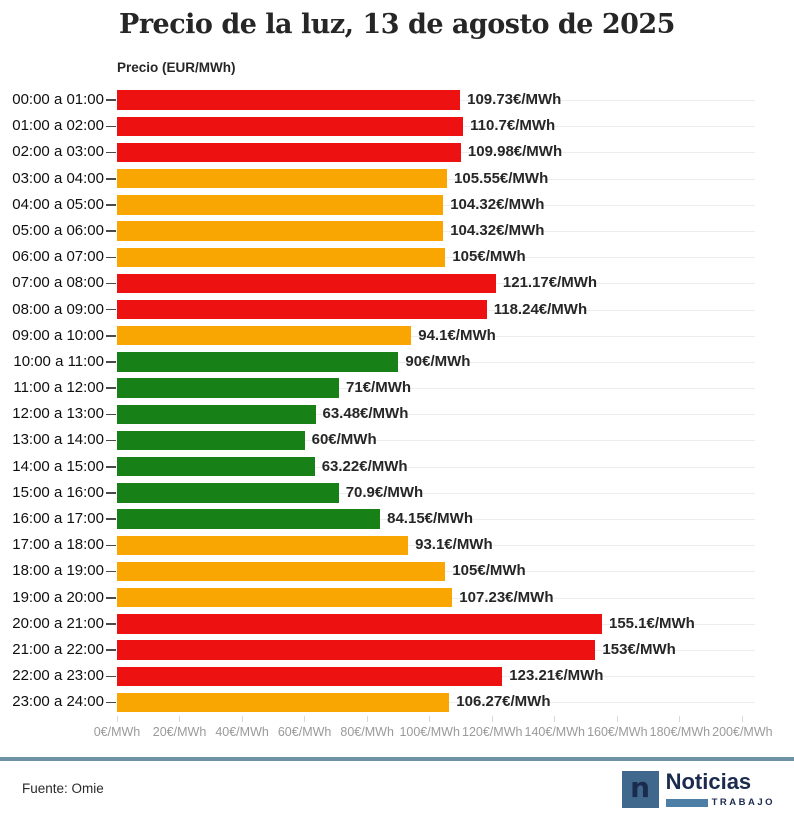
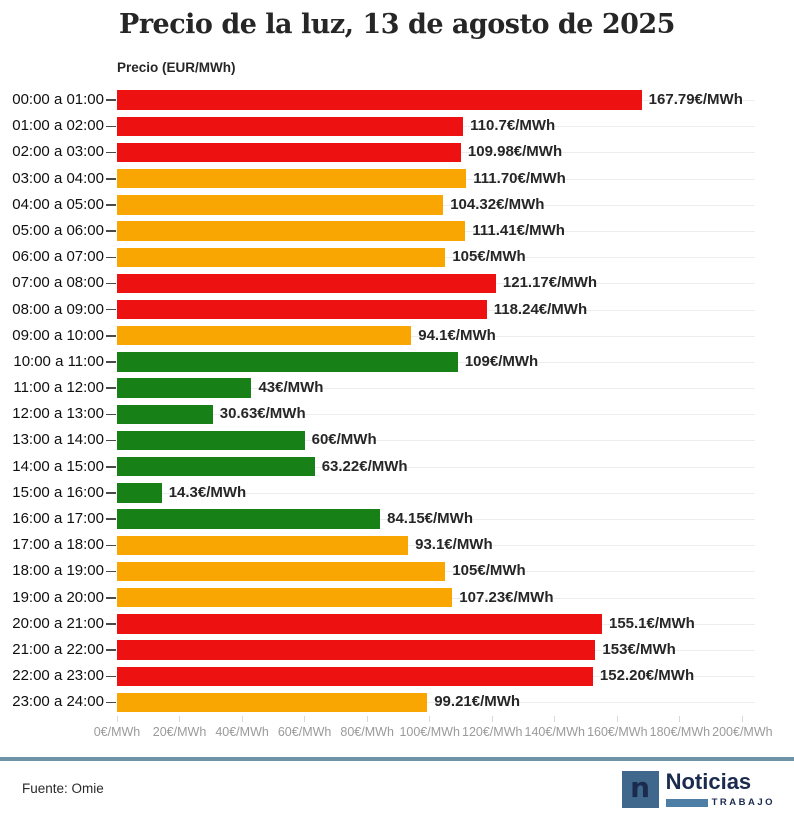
00:00 a 01:00: 109.73 -> 167.79
03:00 a 04:00: 105.55 -> 111.70
05:00 a 06:00: 104.32 -> 111.41
10:00 a 11:00: 90 -> 109
11:00 a 12:00: 71 -> 43
12:00 a 13:00: 63.48 -> 30.63
15:00 a 16:00: 70.9 -> 14.3
22:00 a 23:00: 123.21 -> 152.20
23:00 a 24:00: 106.27 -> 99.21
